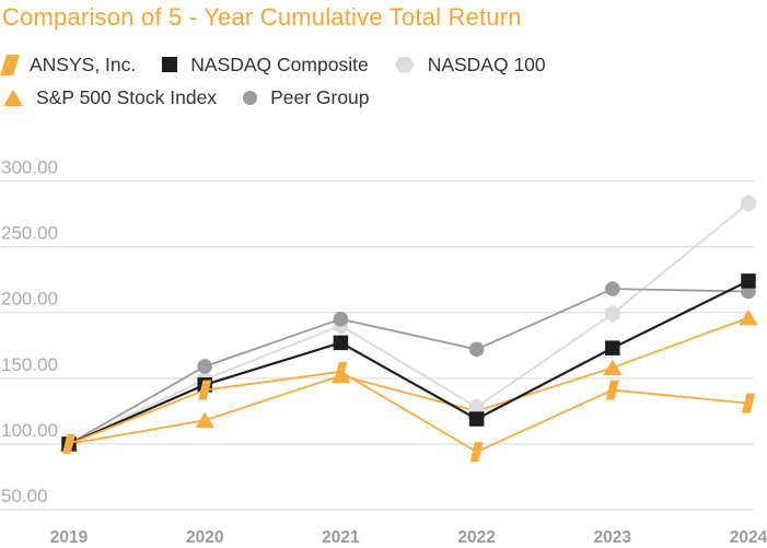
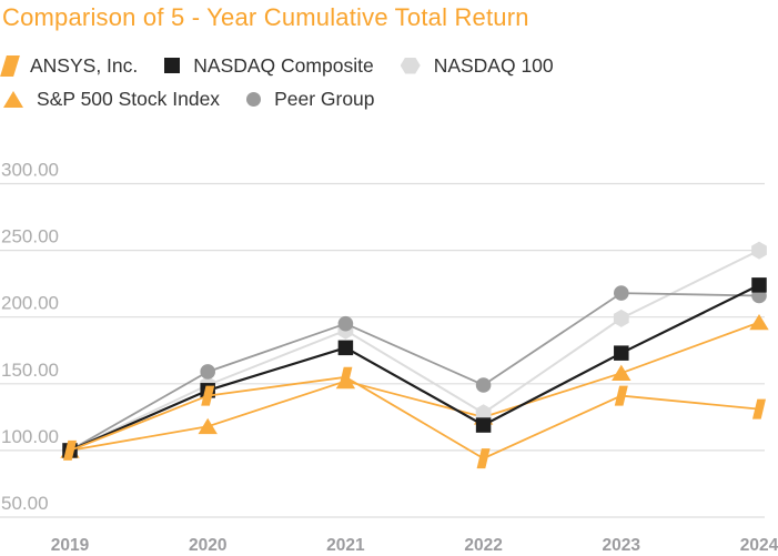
Peer Group/2022: 172 -> 149
NASDAQ 100/2024: 283 -> 250
